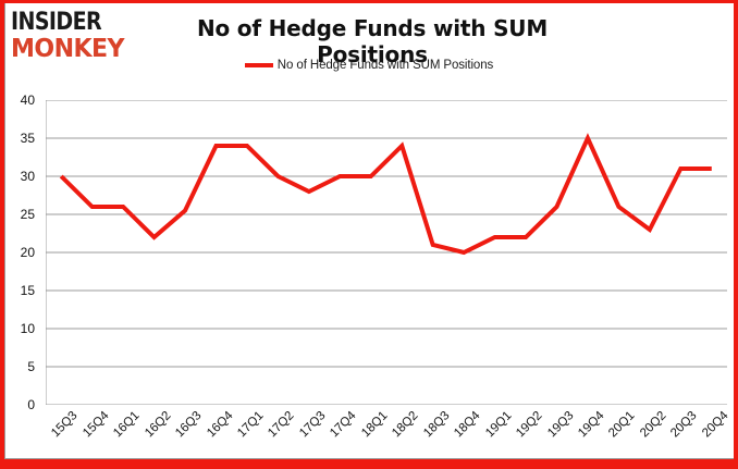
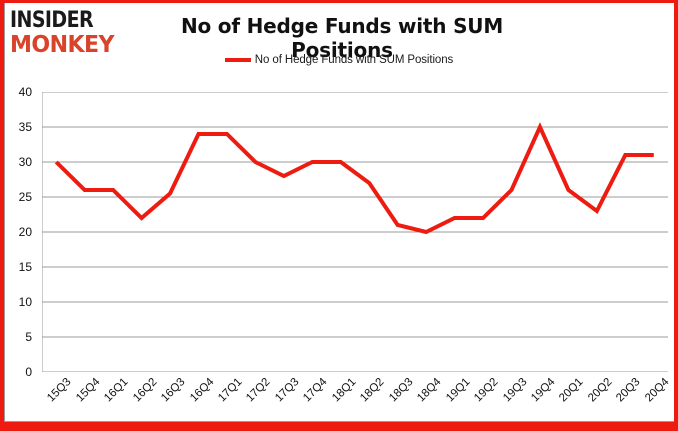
18Q2: 34 -> 27
